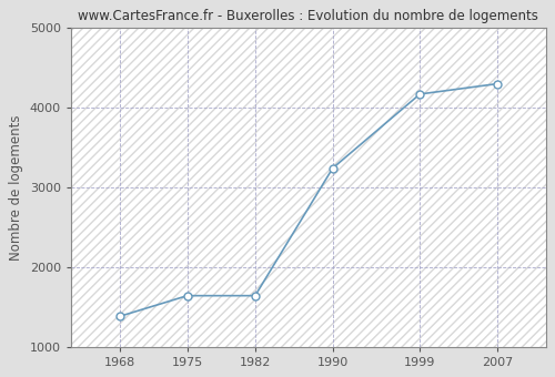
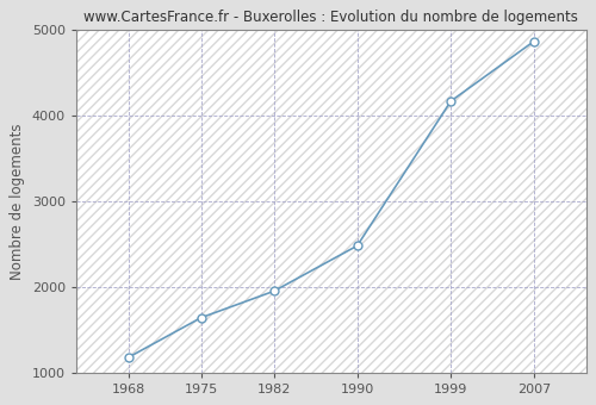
1968: 1380 -> 1180
1982: 1640 -> 1950
1990: 3240 -> 2480
2007: 4300 -> 4870
